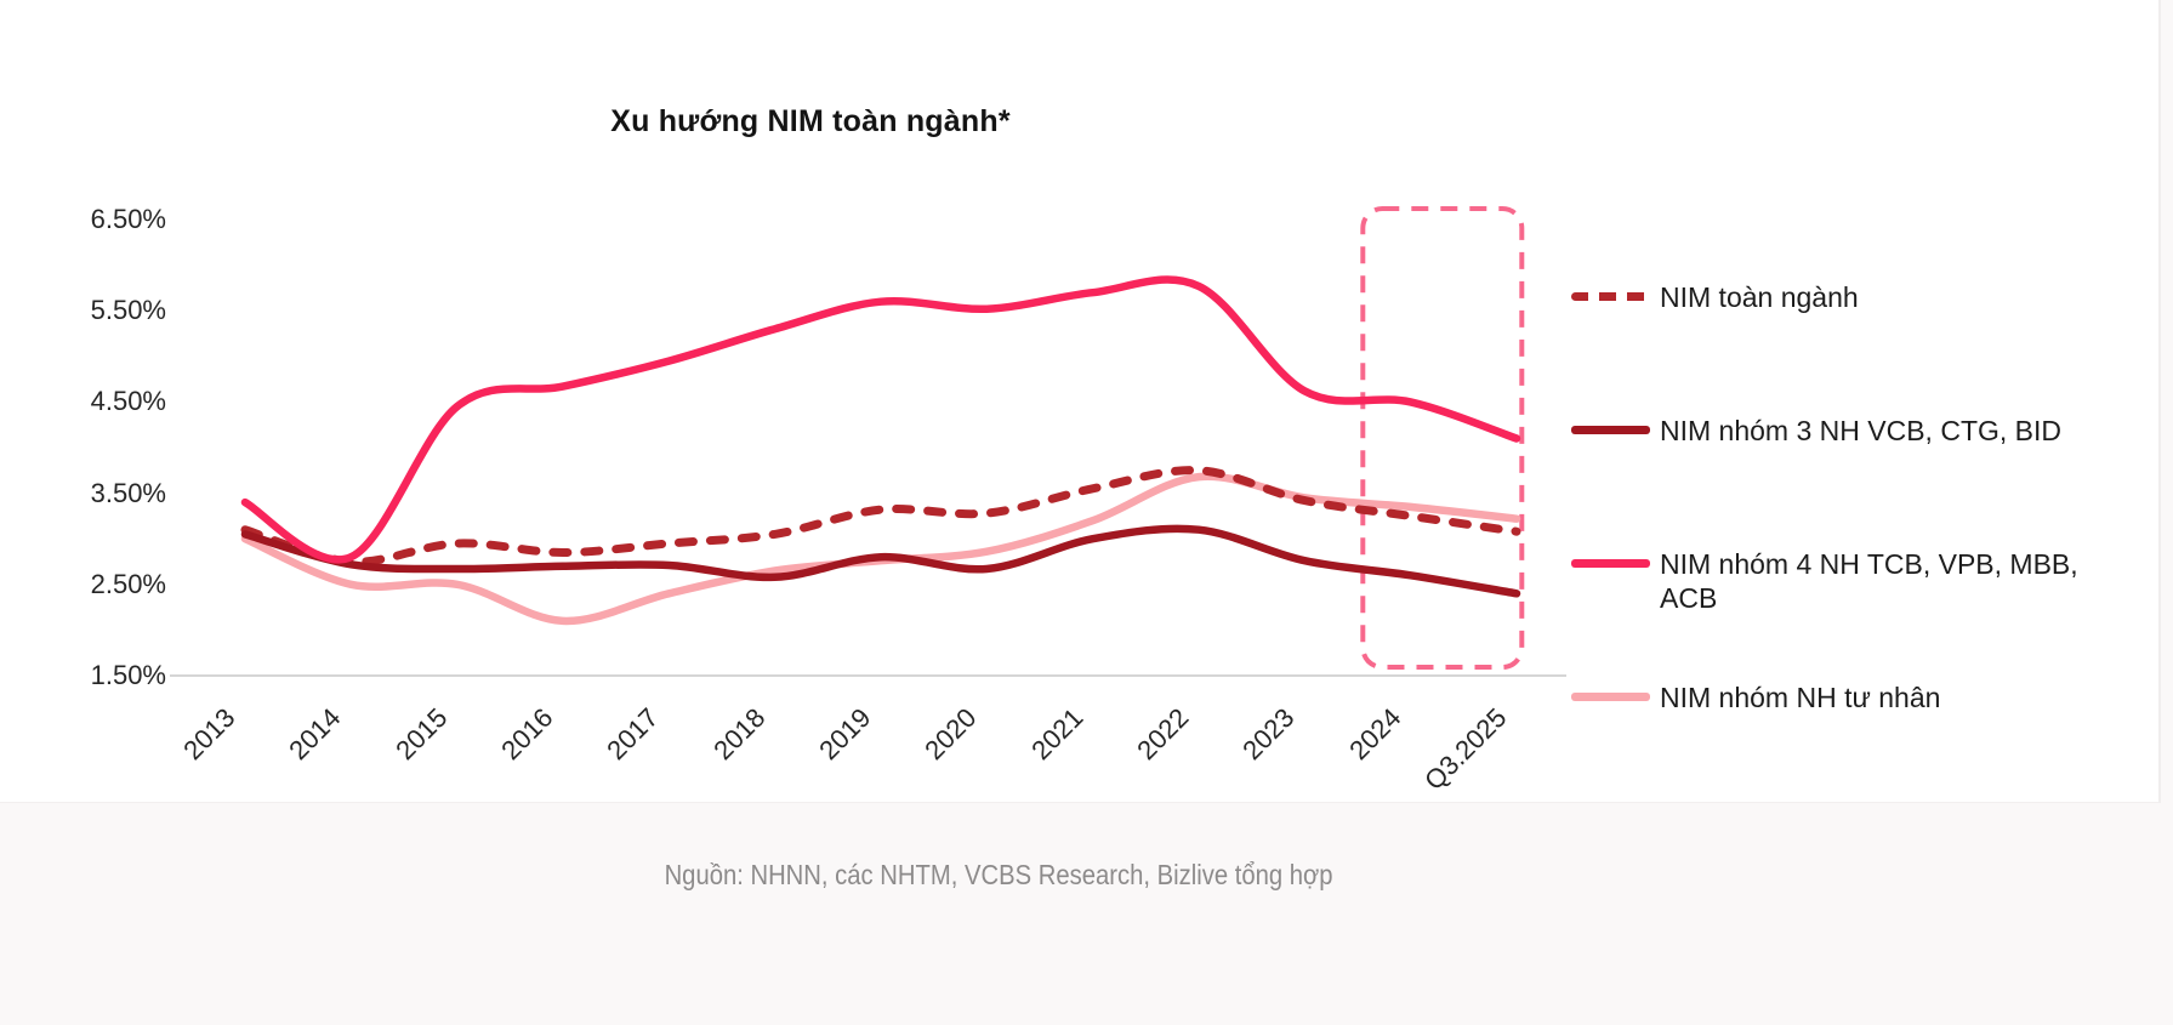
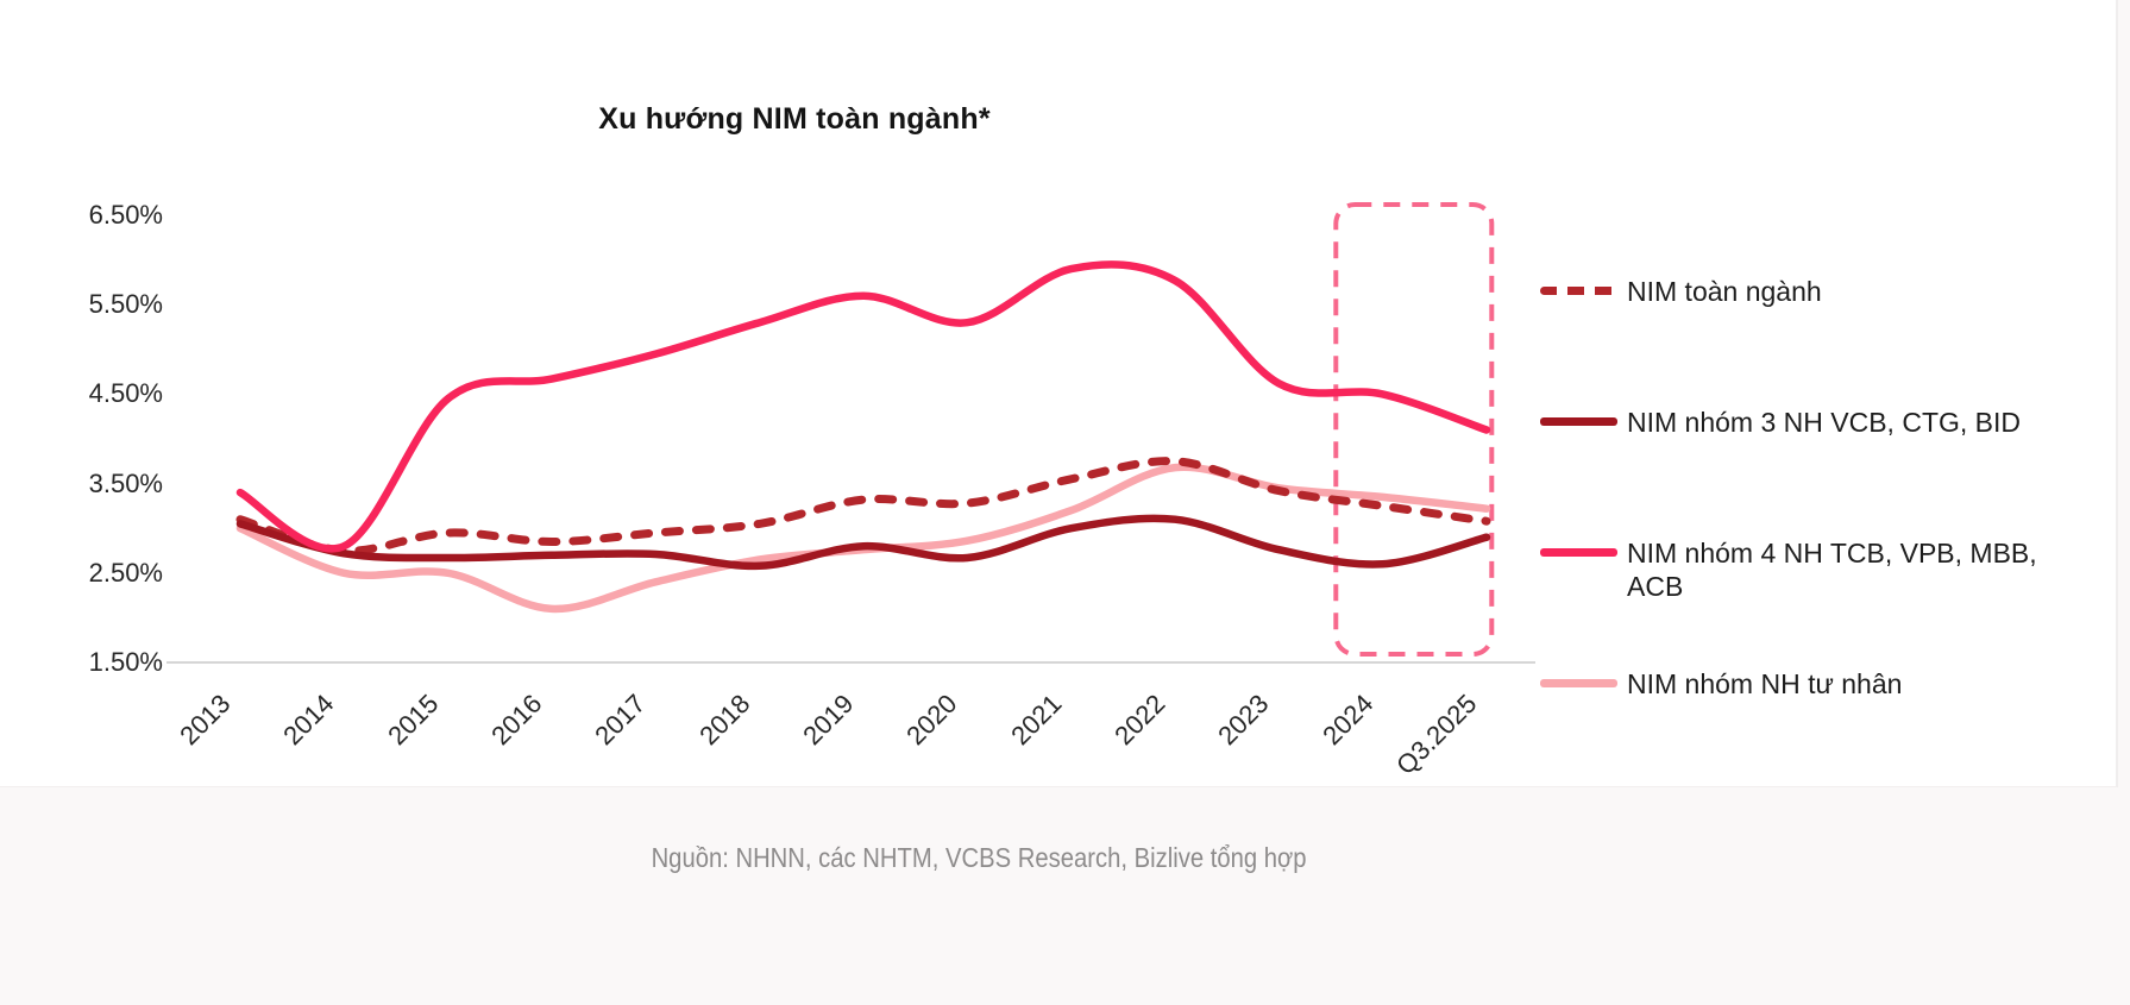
NIM nhóm 4 NH TCB, VPB, MBB, ACB/2020: 5.5% -> 5.3%
NIM nhóm 4 NH TCB, VPB, MBB, ACB/2021: 5.7% -> 5.9%
NIM nhóm 3 NH VCB, CTG, BID/Q3.2025: 2.4% -> 2.9%
